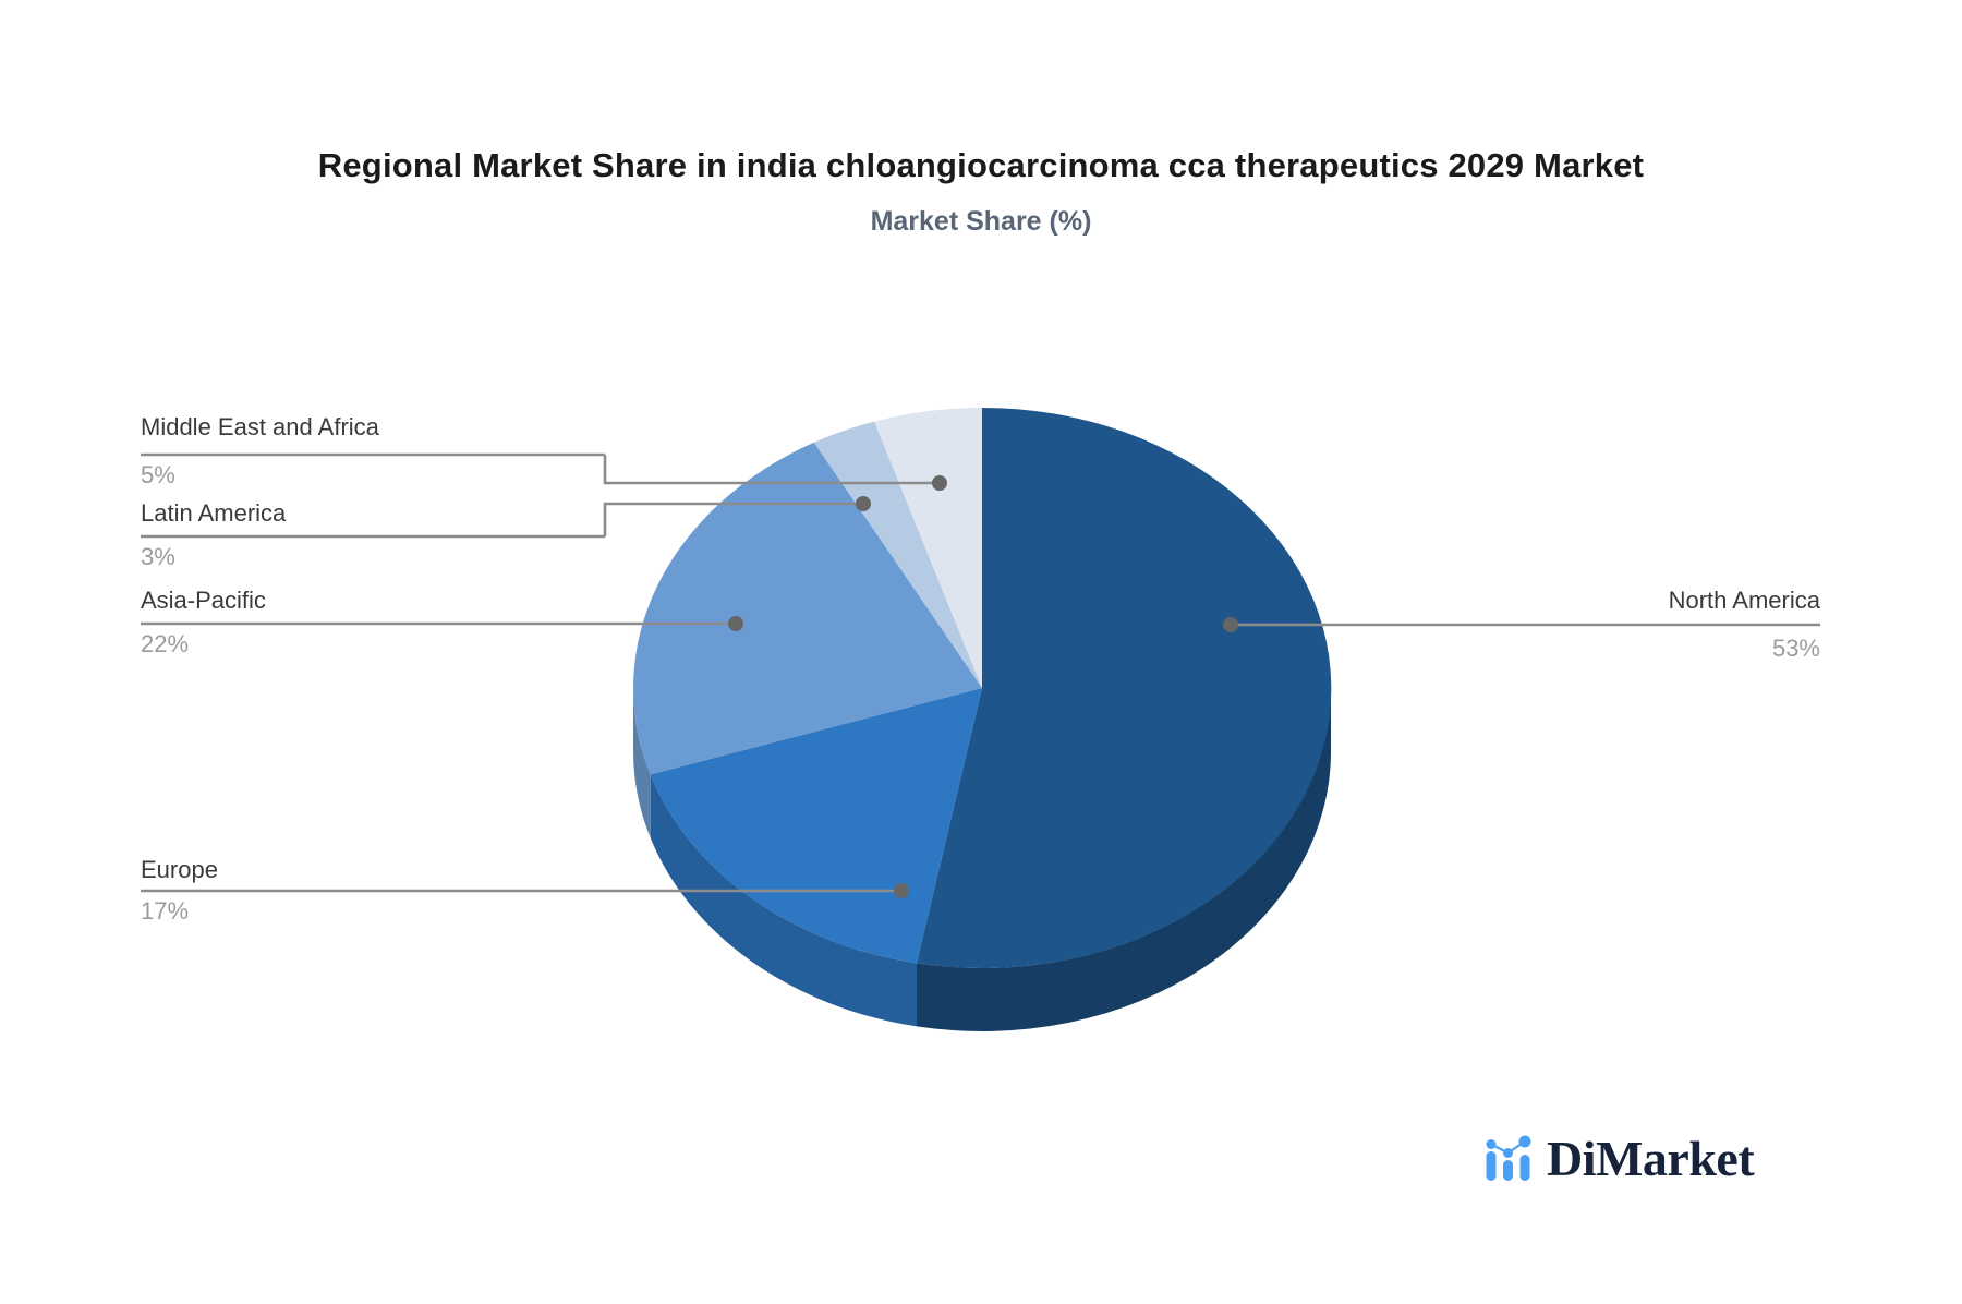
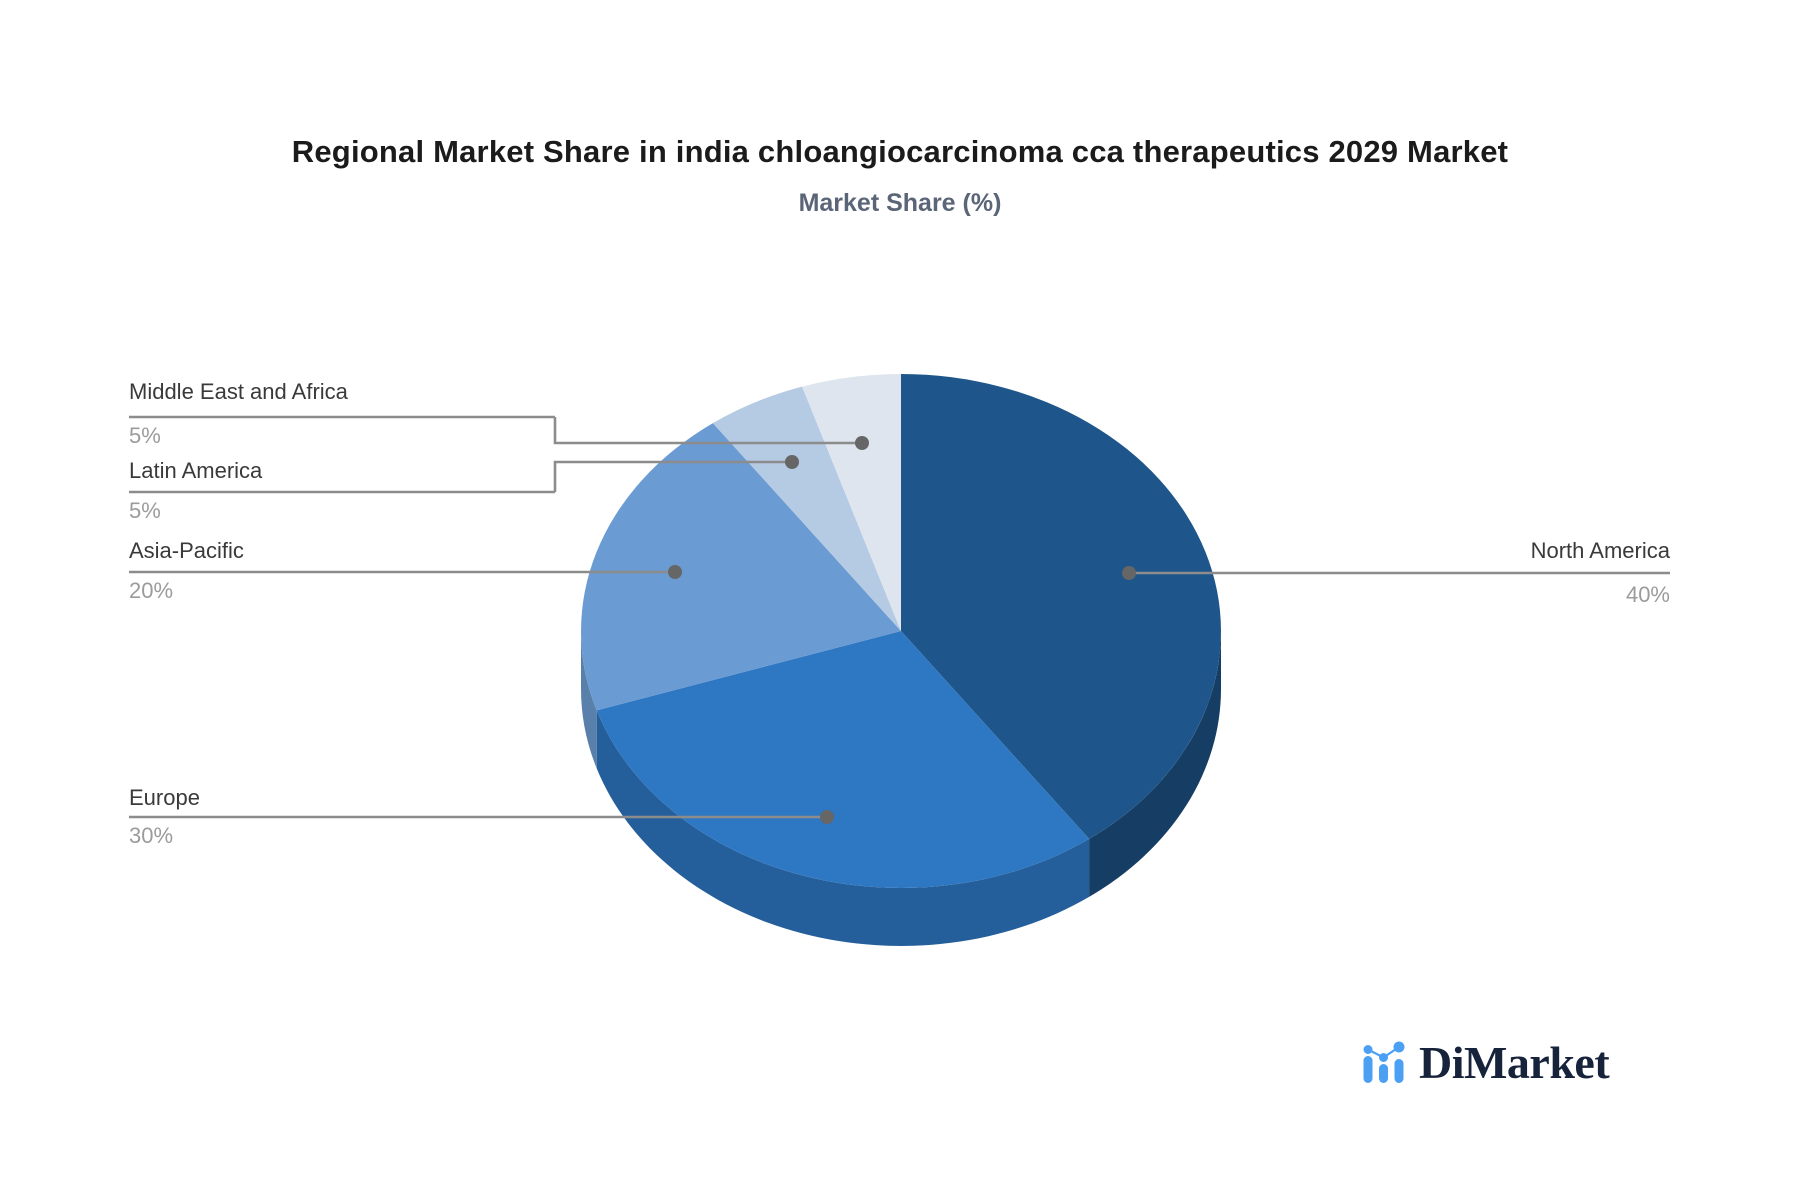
North America: 53% -> 40%
Europe: 17% -> 30%
Asia-Pacific: 22% -> 20%
Latin America: 3% -> 5%
